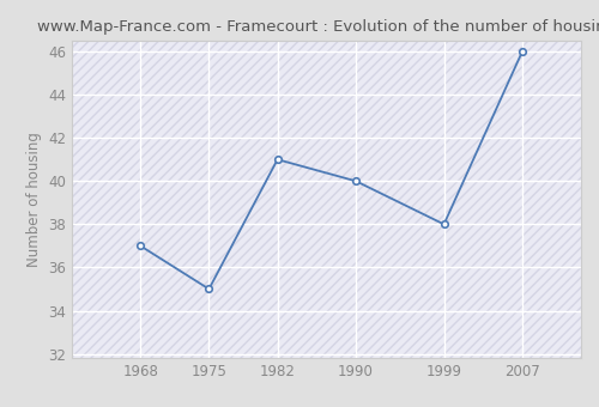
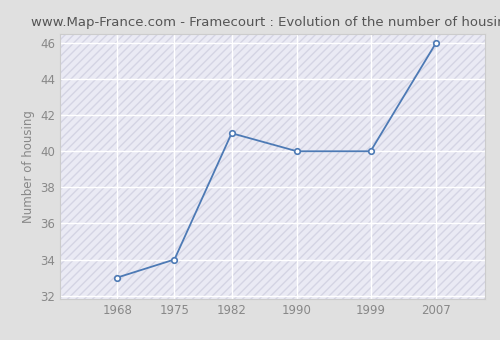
1968: 37 -> 33
1975: 35 -> 34
1999: 38 -> 40
